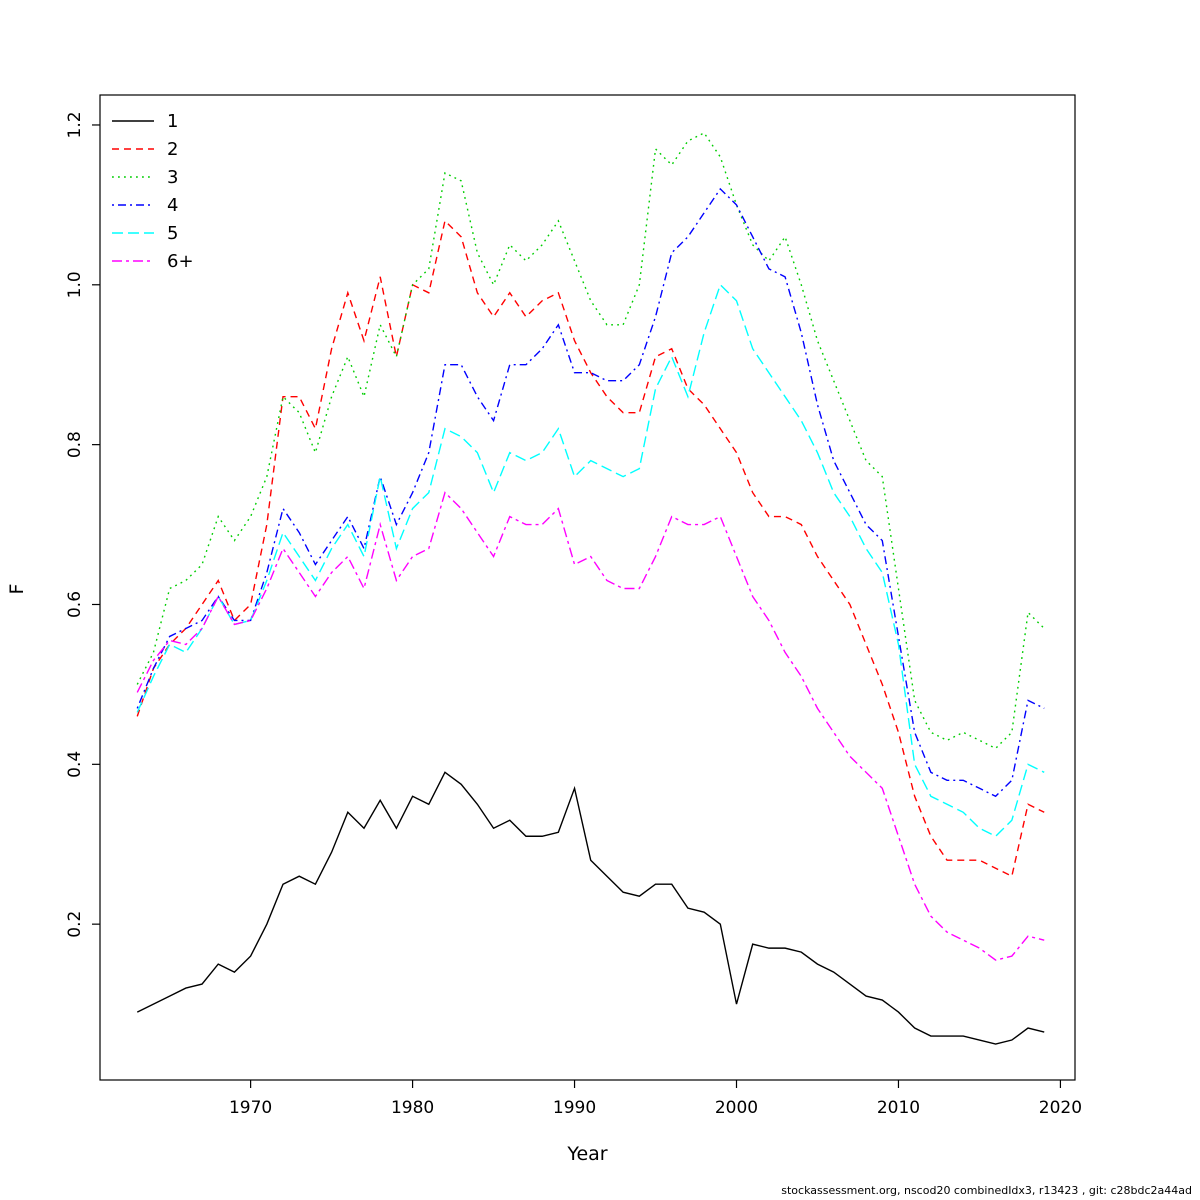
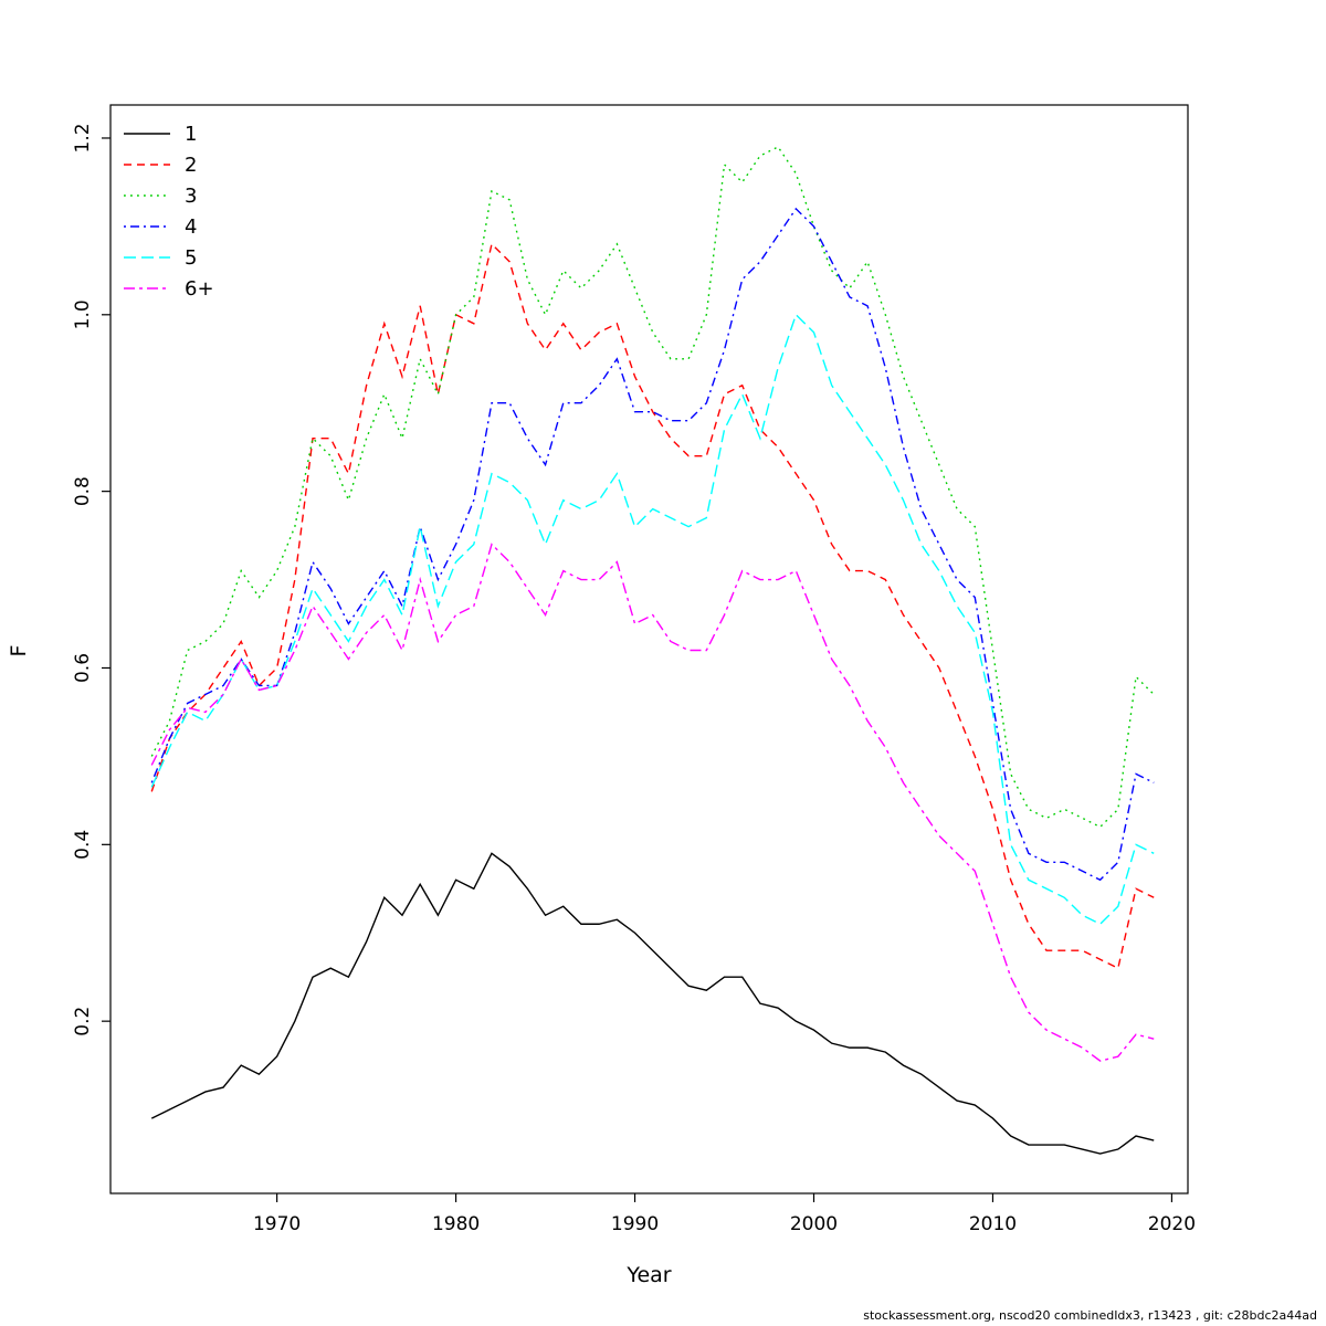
1/1990: 0.37 -> 0.30
1/2000: 0.10 -> 0.19
